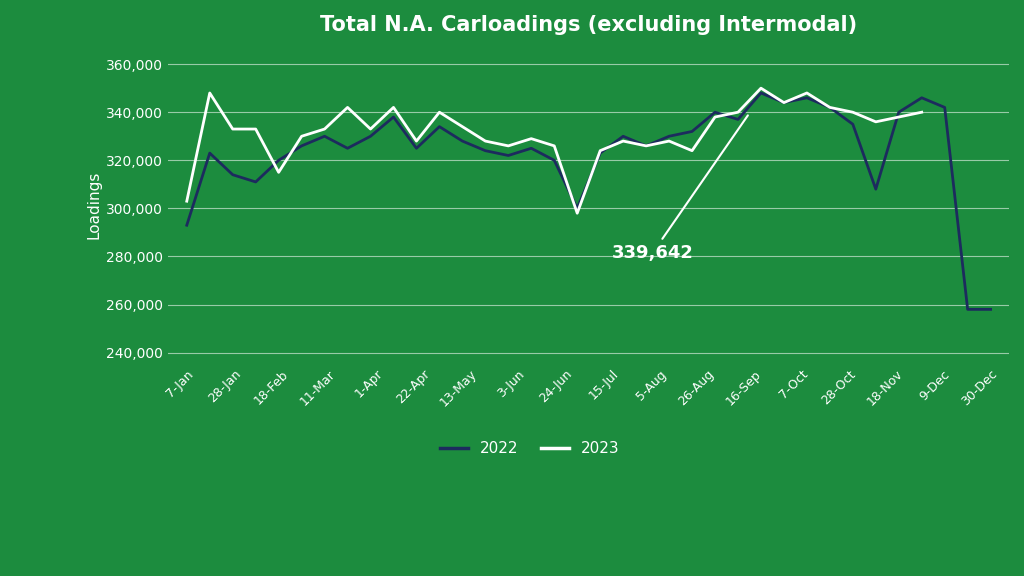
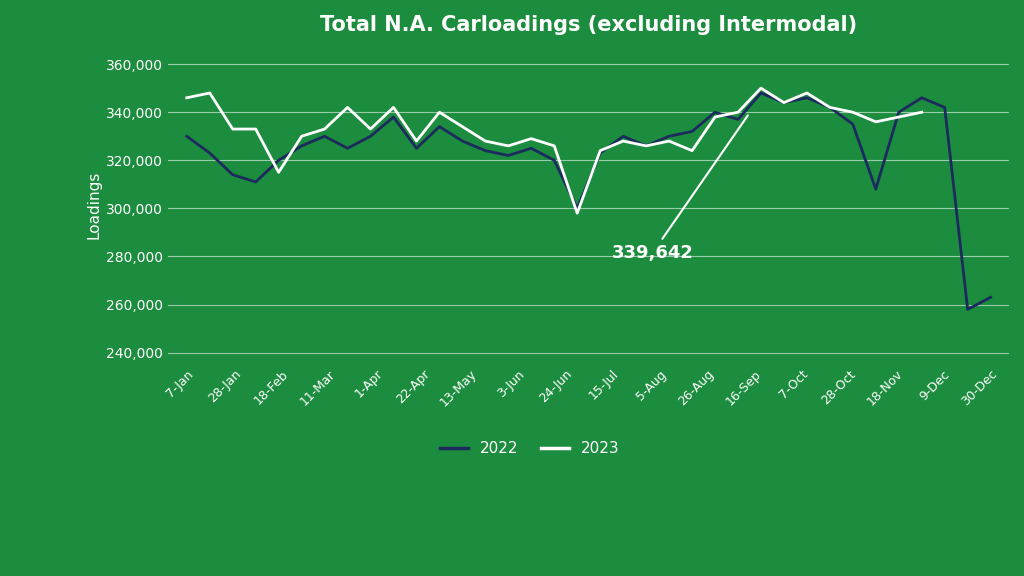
2022/7-Jan: 293,000 -> 330,000
2023/7-Jan: 303,000 -> 346,000
2022/30-Dec: 258,000 -> 263,000
